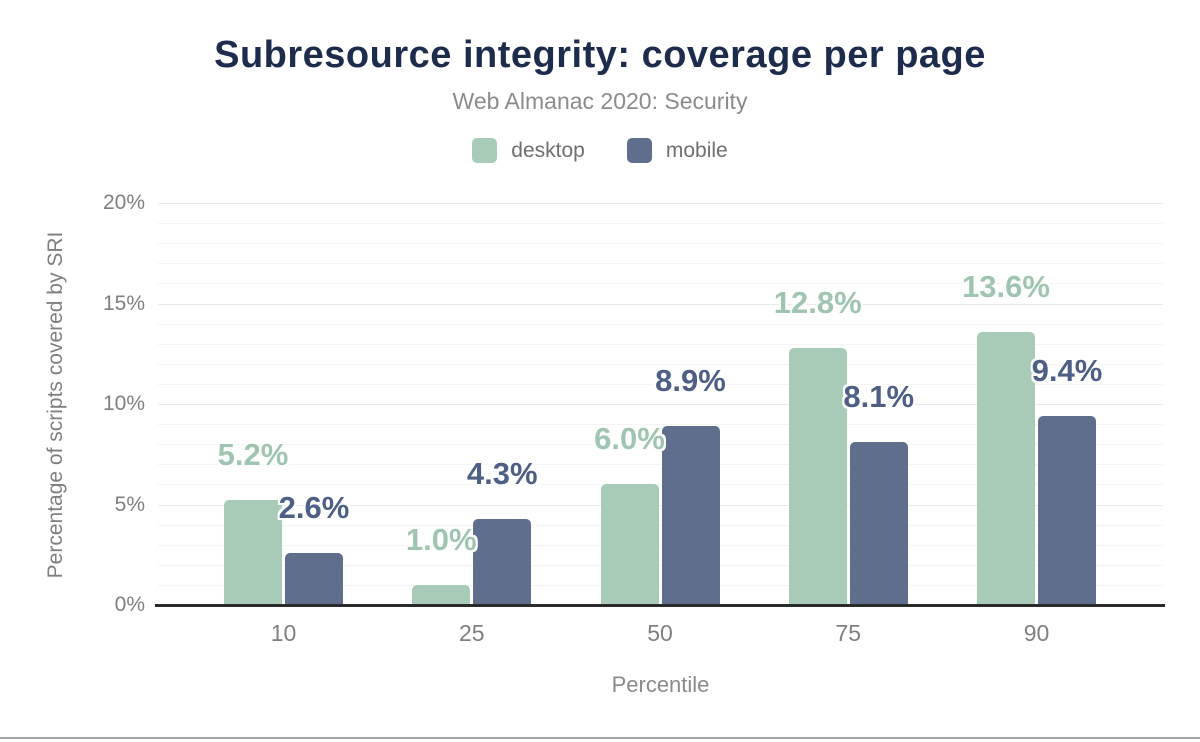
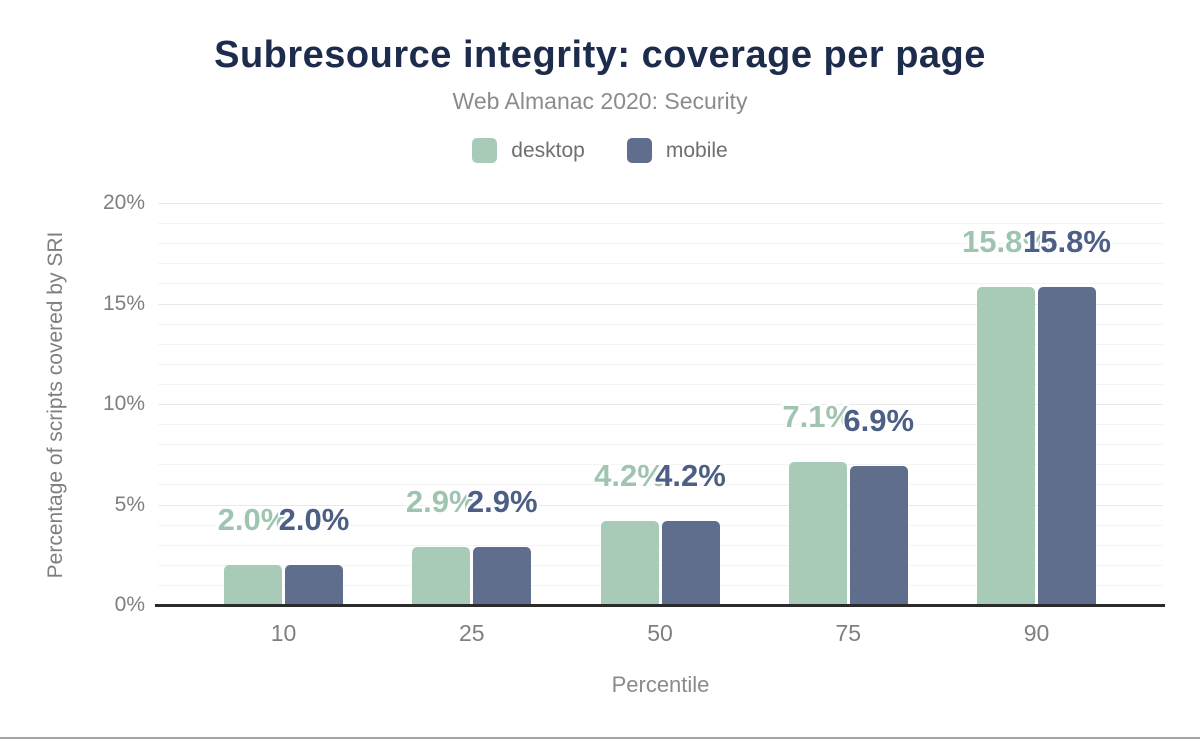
desktop/10: 5.2% -> 2.0%
mobile/10: 2.6% -> 2.0%
desktop/25: 1.0% -> 2.9%
mobile/25: 4.3% -> 2.9%
desktop/50: 6.0% -> 4.2%
mobile/50: 8.9% -> 4.2%
desktop/75: 12.8% -> 7.1%
mobile/75: 8.1% -> 6.9%
desktop/90: 13.6% -> 15.8%
mobile/90: 9.4% -> 15.8%
